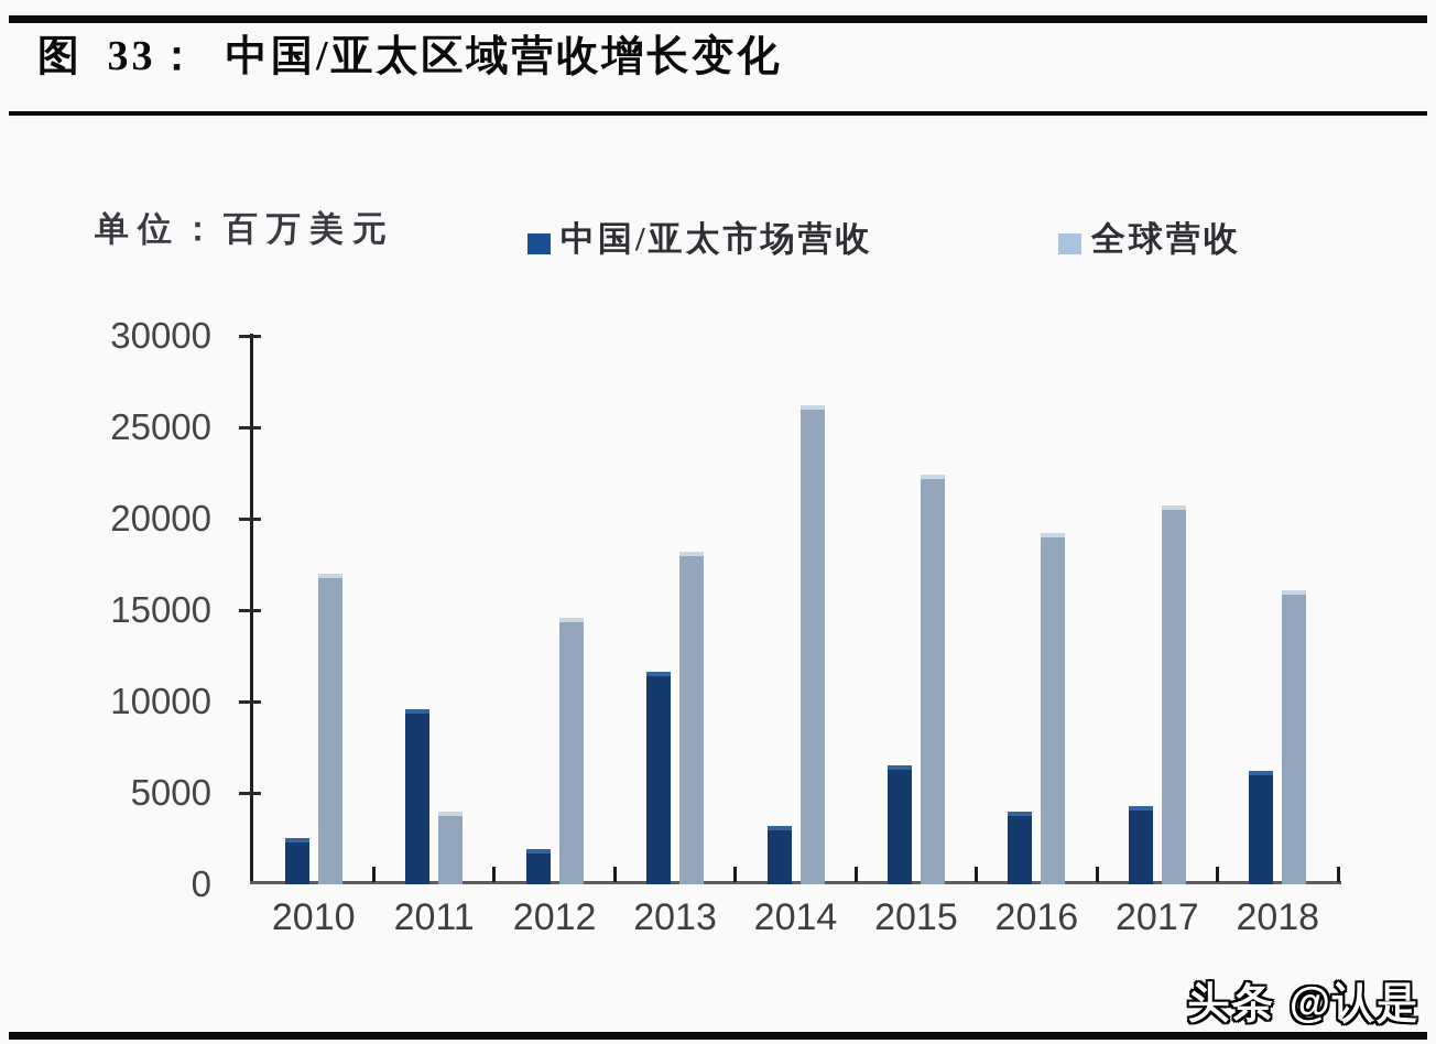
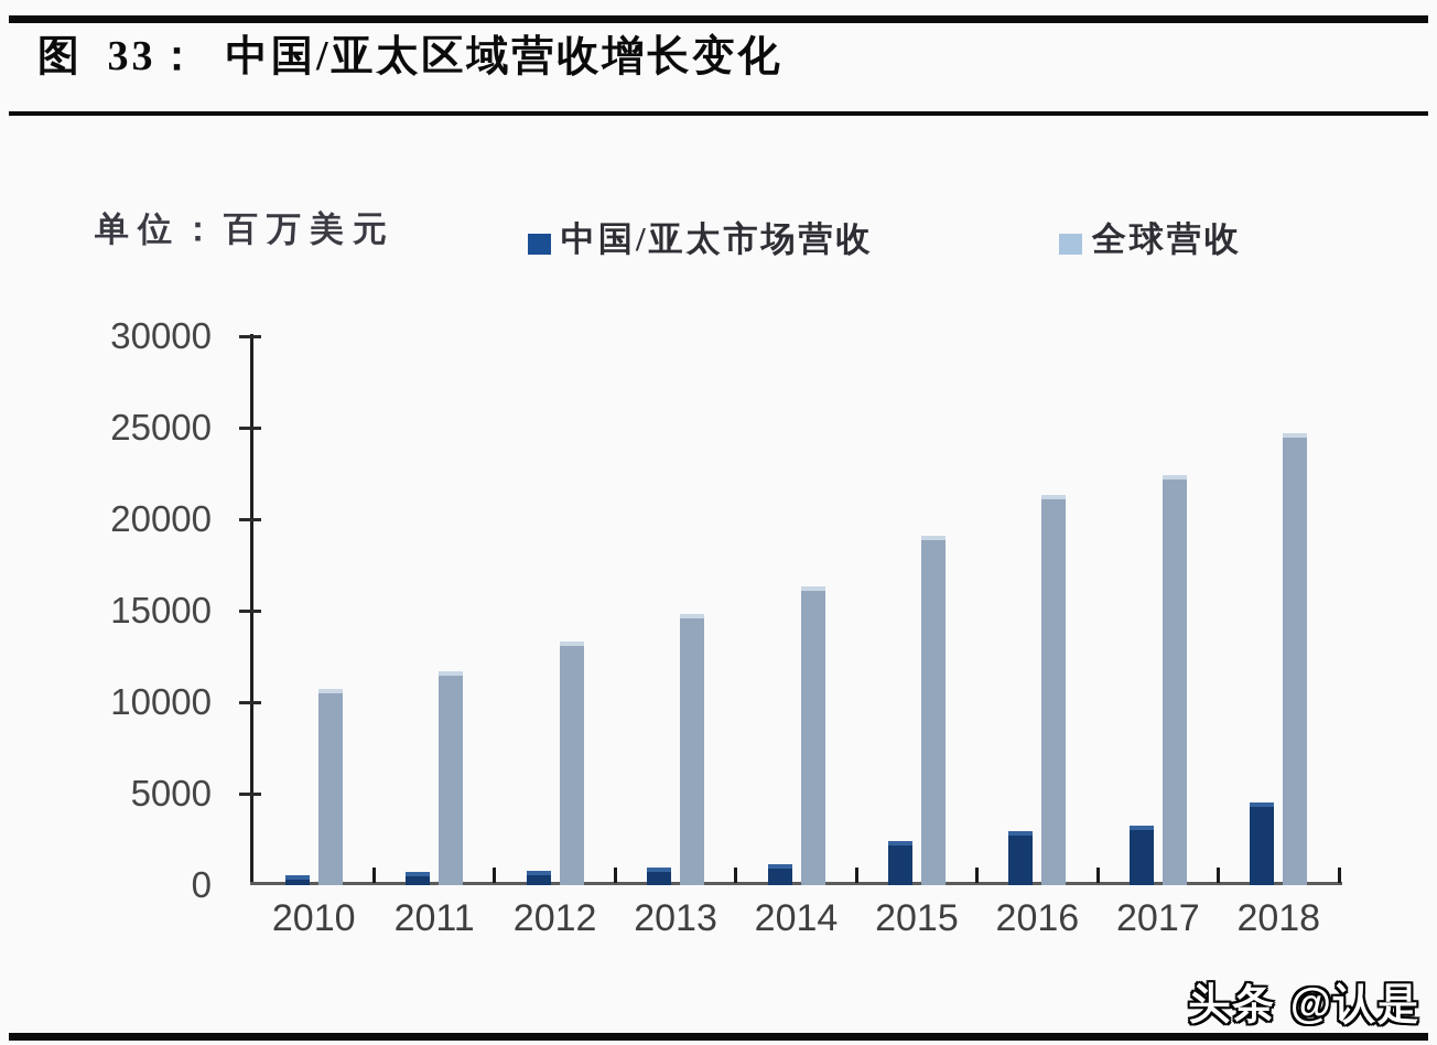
中国/亚太市场营收/2010: 2500 -> 600
全球营收/2010: 17000 -> 10700
中国/亚太市场营收/2011: 9600 -> 700
全球营收/2011: 4000 -> 11700
中国/亚太市场营收/2012: 1900 -> 800
全球营收/2012: 14600 -> 13300
中国/亚太市场营收/2013: 11600 -> 1000
全球营收/2013: 18200 -> 14800
中国/亚太市场营收/2014: 3200 -> 1200
全球营收/2014: 26200 -> 16300
中国/亚太市场营收/2015: 6500 -> 2400
全球营收/2015: 22400 -> 19100
中国/亚太市场营收/2016: 4000 -> 3000
全球营收/2016: 19200 -> 21300
中国/亚太市场营收/2017: 4300 -> 3200
全球营收/2017: 20700 -> 22400
中国/亚太市场营收/2018: 6200 -> 4500
全球营收/2018: 16100 -> 24700
